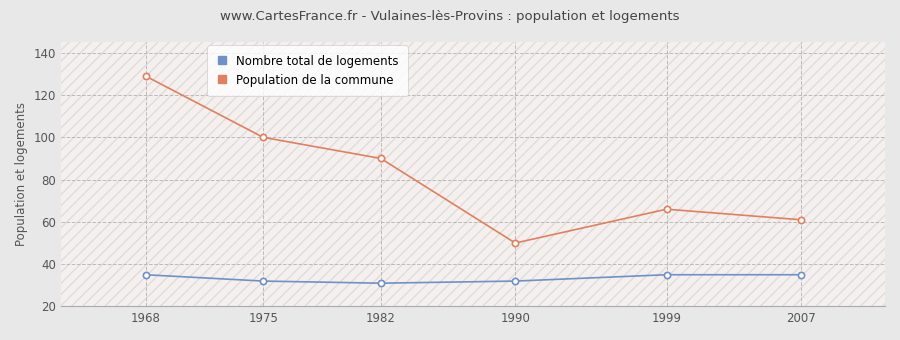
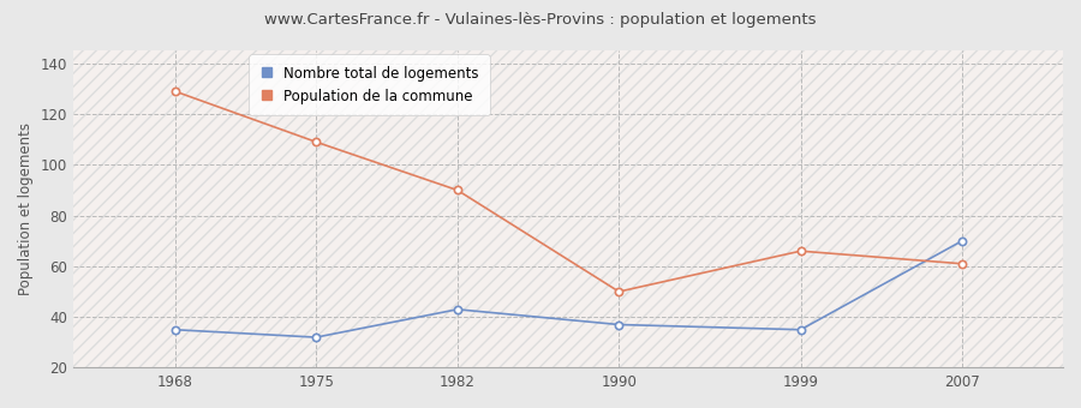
Population de la commune/1975: 100 -> 109
Nombre total de logements/1982: 31 -> 43
Nombre total de logements/1990: 32 -> 37
Nombre total de logements/2007: 35 -> 70
